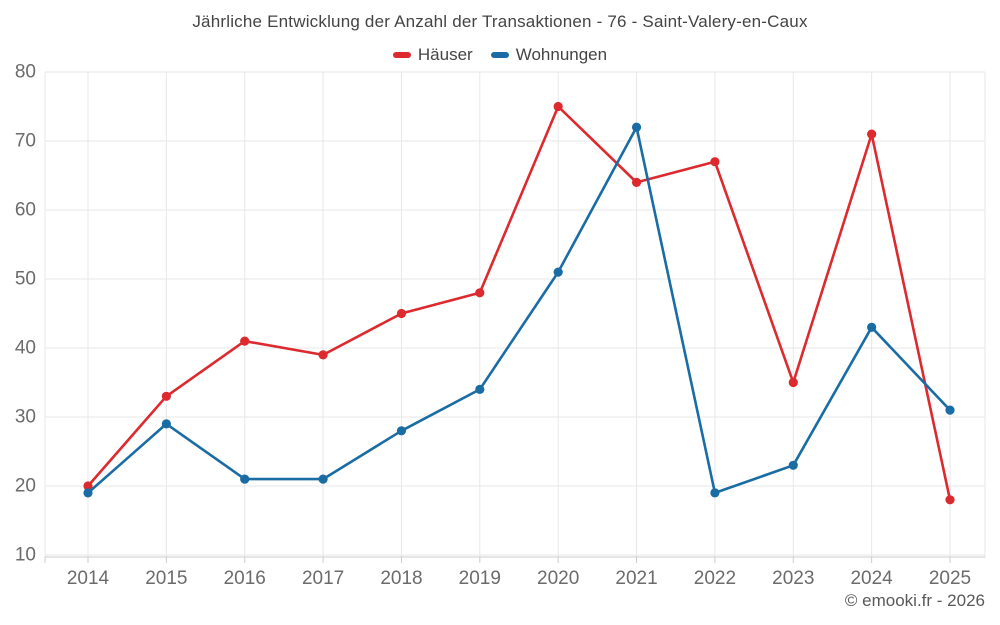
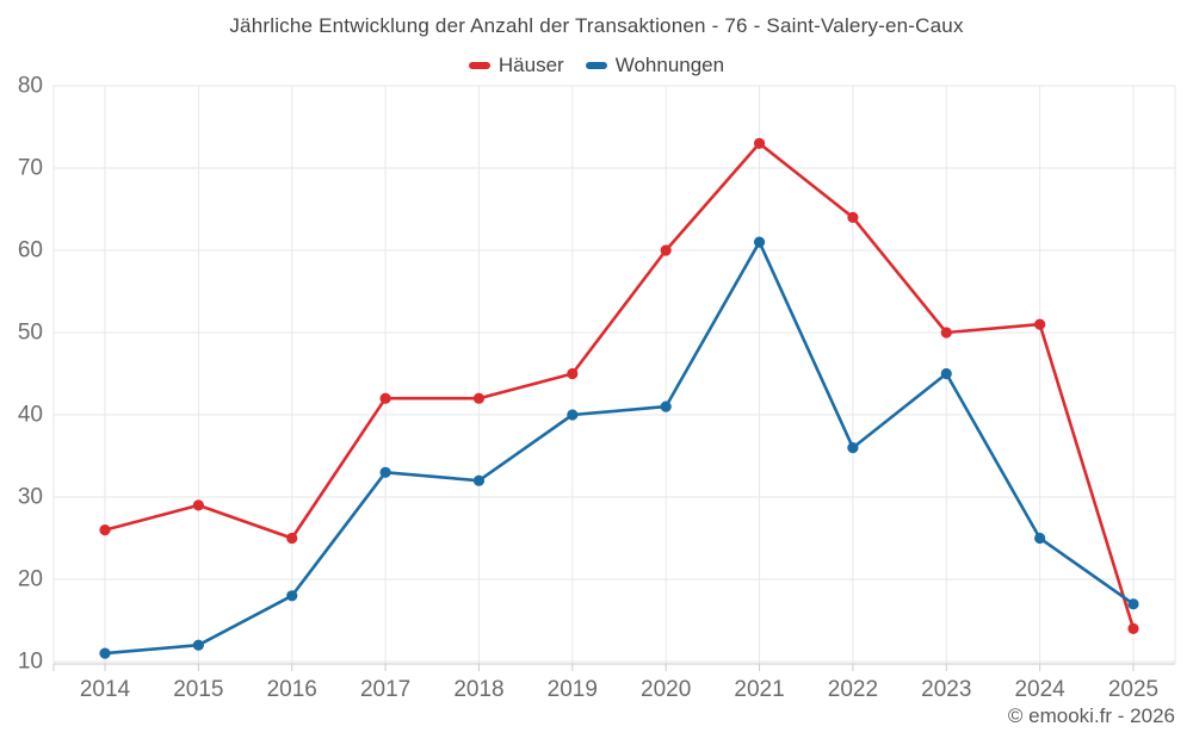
Häuser/2014: 20 -> 26
Wohnungen/2014: 19 -> 11
Häuser/2015: 33 -> 29
Wohnungen/2015: 29 -> 12
Häuser/2016: 41 -> 25
Wohnungen/2016: 21 -> 18
Häuser/2017: 39 -> 42
Wohnungen/2017: 21 -> 33
Häuser/2018: 45 -> 42
Wohnungen/2018: 28 -> 32
Häuser/2019: 48 -> 45
Wohnungen/2019: 34 -> 40
Häuser/2020: 75 -> 60
Wohnungen/2020: 51 -> 41
Häuser/2021: 64 -> 73
Wohnungen/2021: 72 -> 61
Häuser/2022: 67 -> 64
Wohnungen/2022: 19 -> 36
Häuser/2023: 35 -> 50
Wohnungen/2023: 23 -> 45
Häuser/2024: 71 -> 51
Wohnungen/2024: 43 -> 25
Häuser/2025: 18 -> 14
Wohnungen/2025: 31 -> 17
